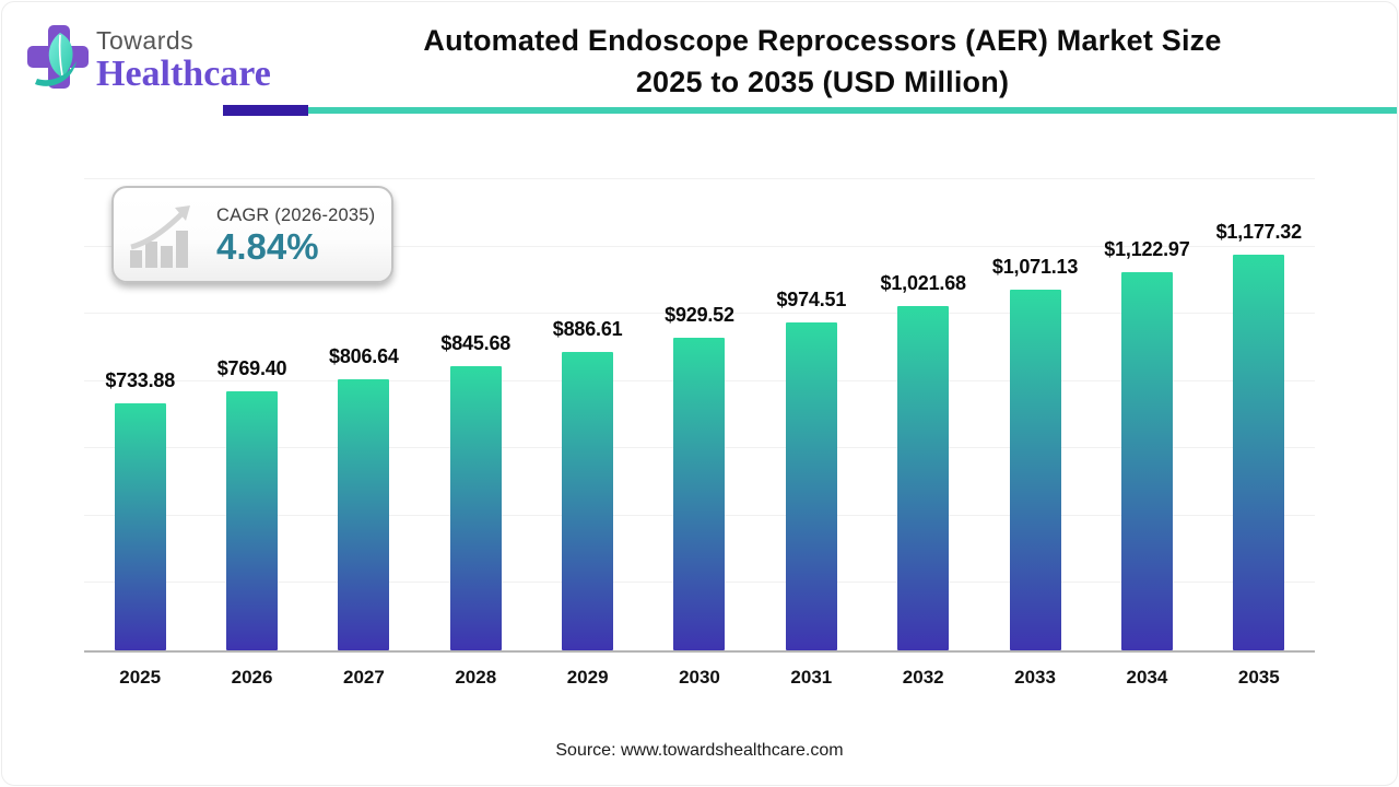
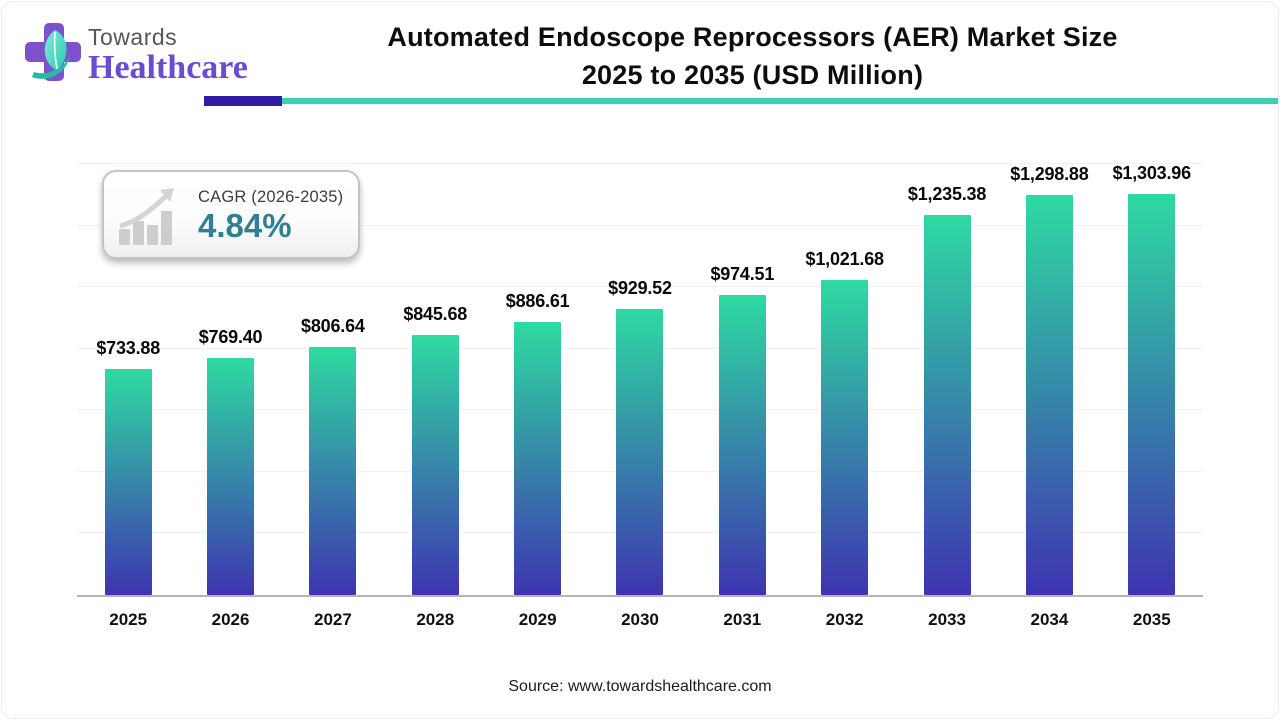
2033: $1,071.13 -> $1,235.38
2034: $1,122.97 -> $1,298.88
2035: $1,177.32 -> $1,303.96
